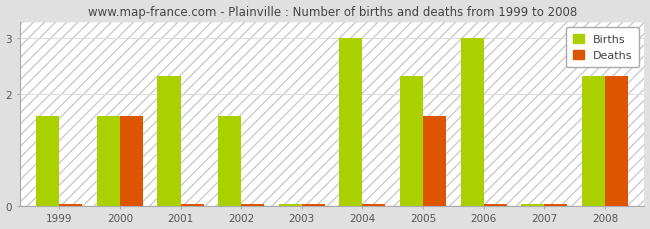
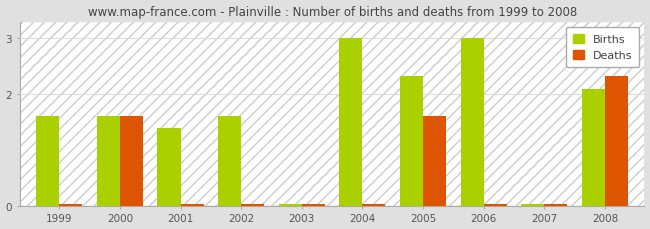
Births/2001: 2.33 -> 1.40
Births/2008: 2.33 -> 2.10
